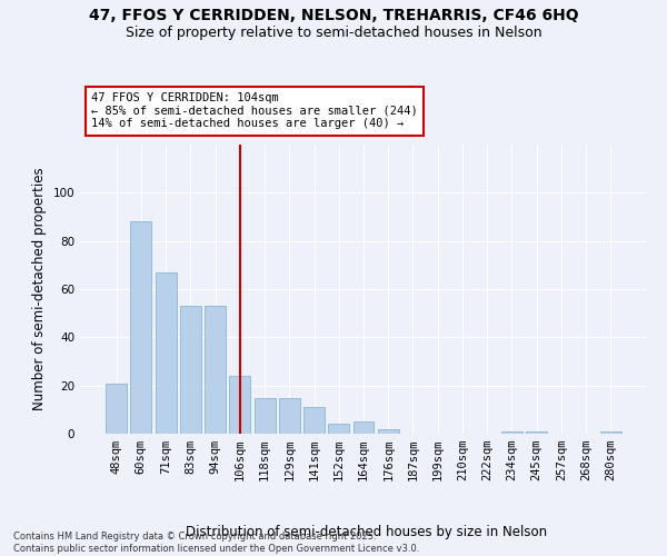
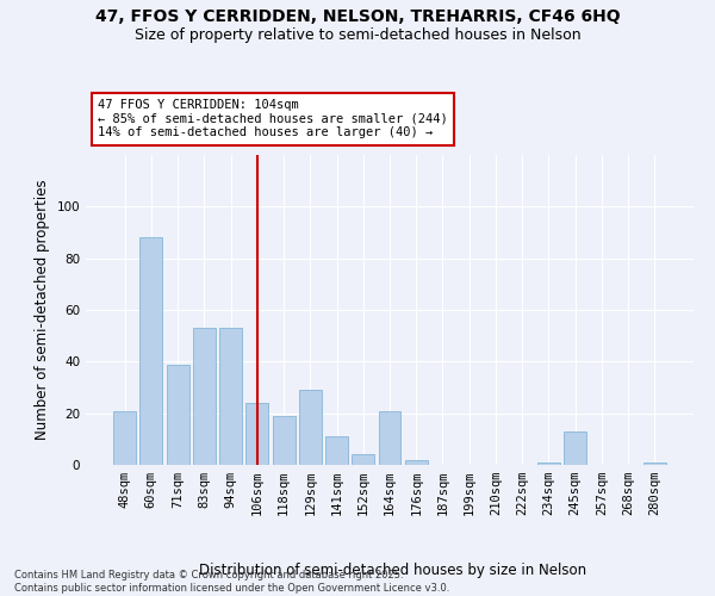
71sqm: 67 -> 39
118sqm: 15 -> 19
129sqm: 15 -> 29
164sqm: 5 -> 21
245sqm: 1 -> 13
